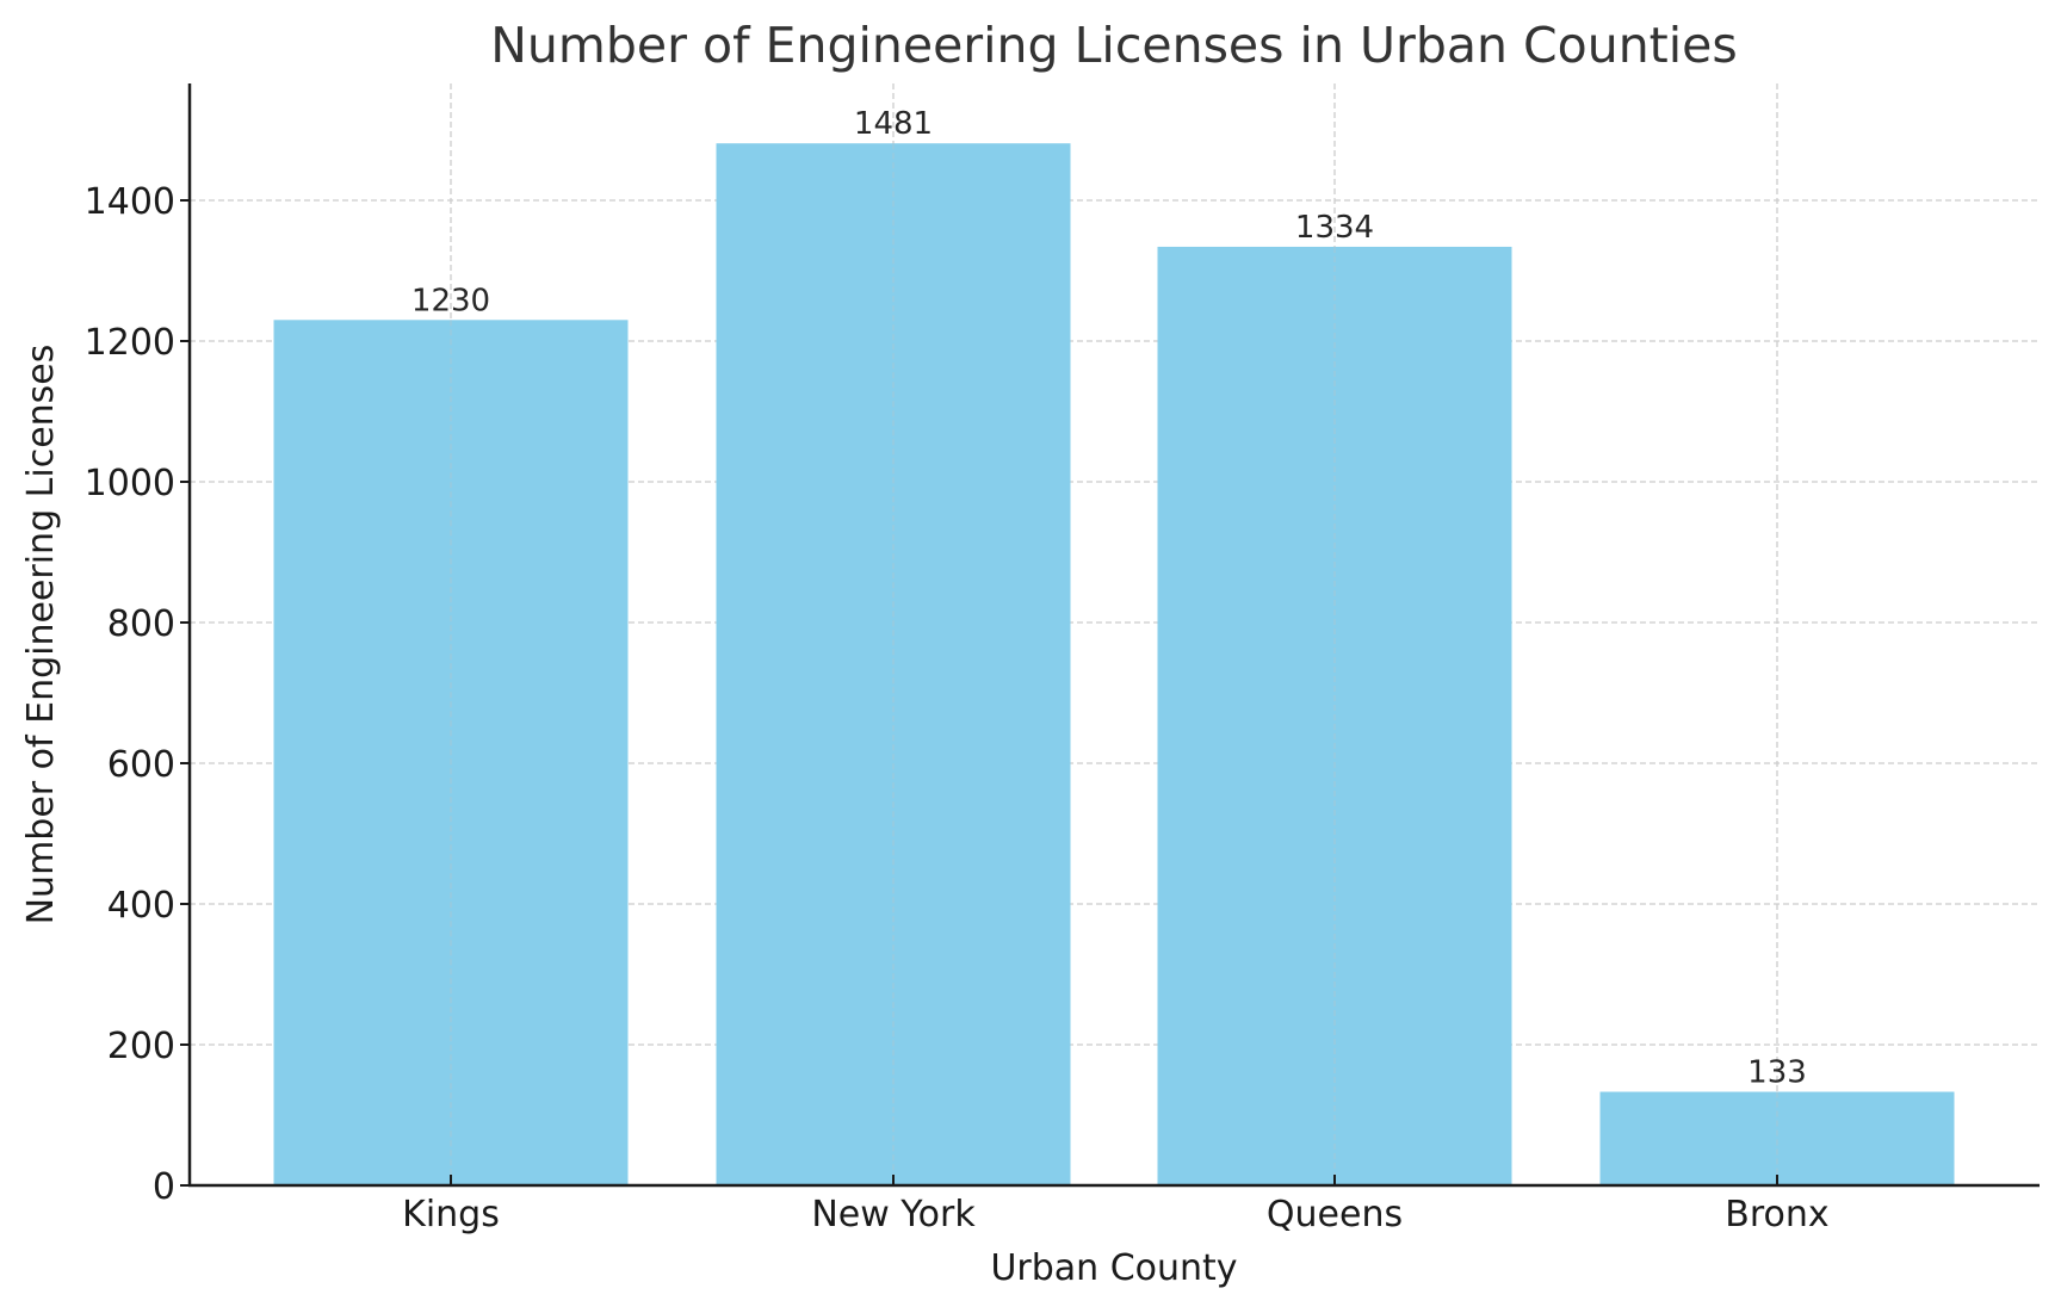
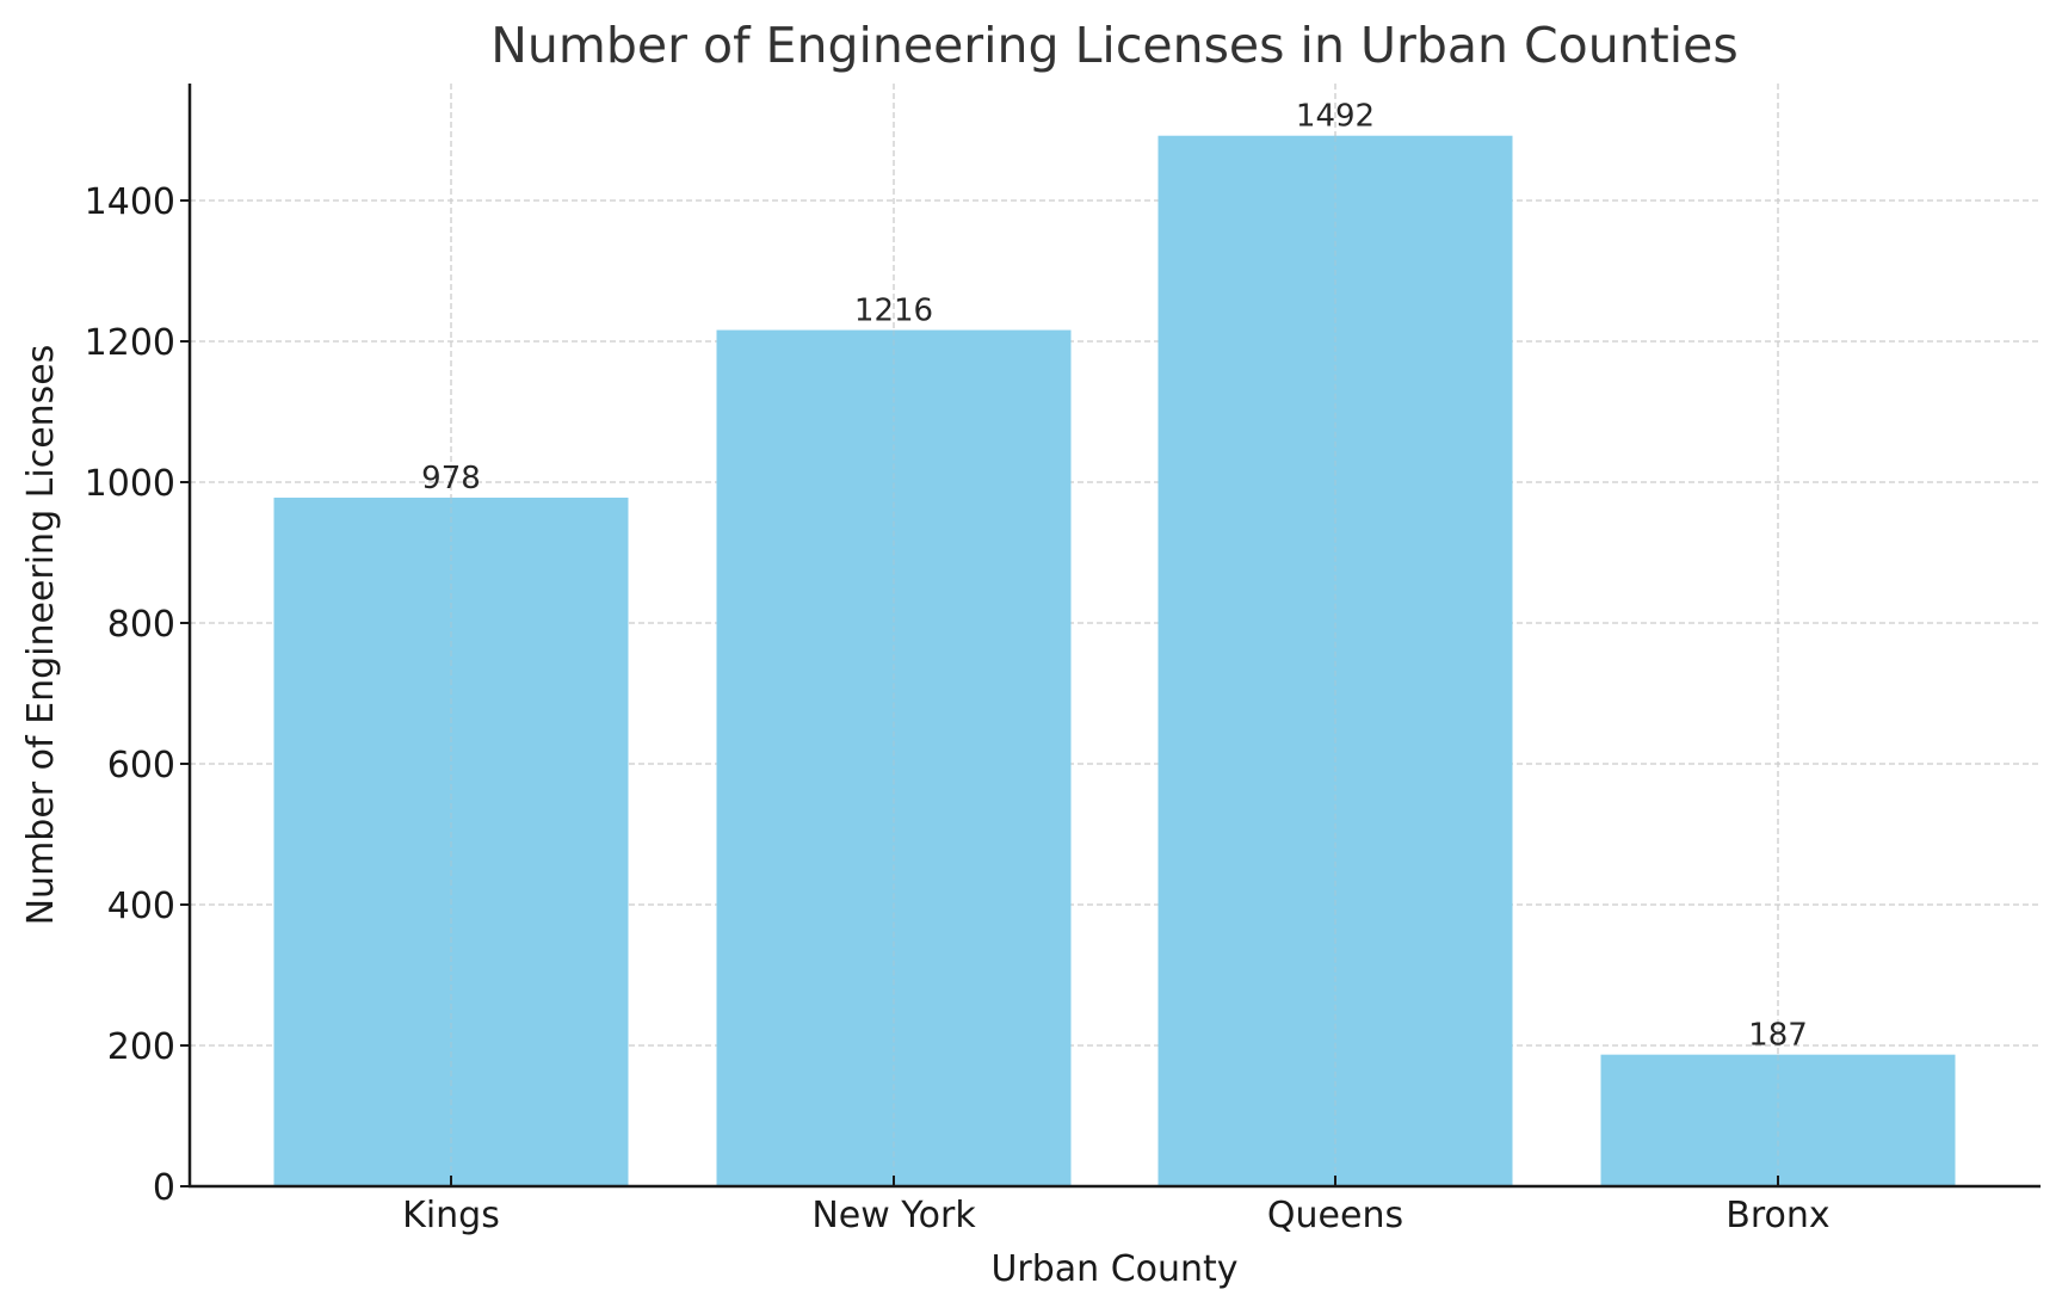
Kings: 1230 -> 978
New York: 1481 -> 1216
Queens: 1334 -> 1492
Bronx: 133 -> 187
